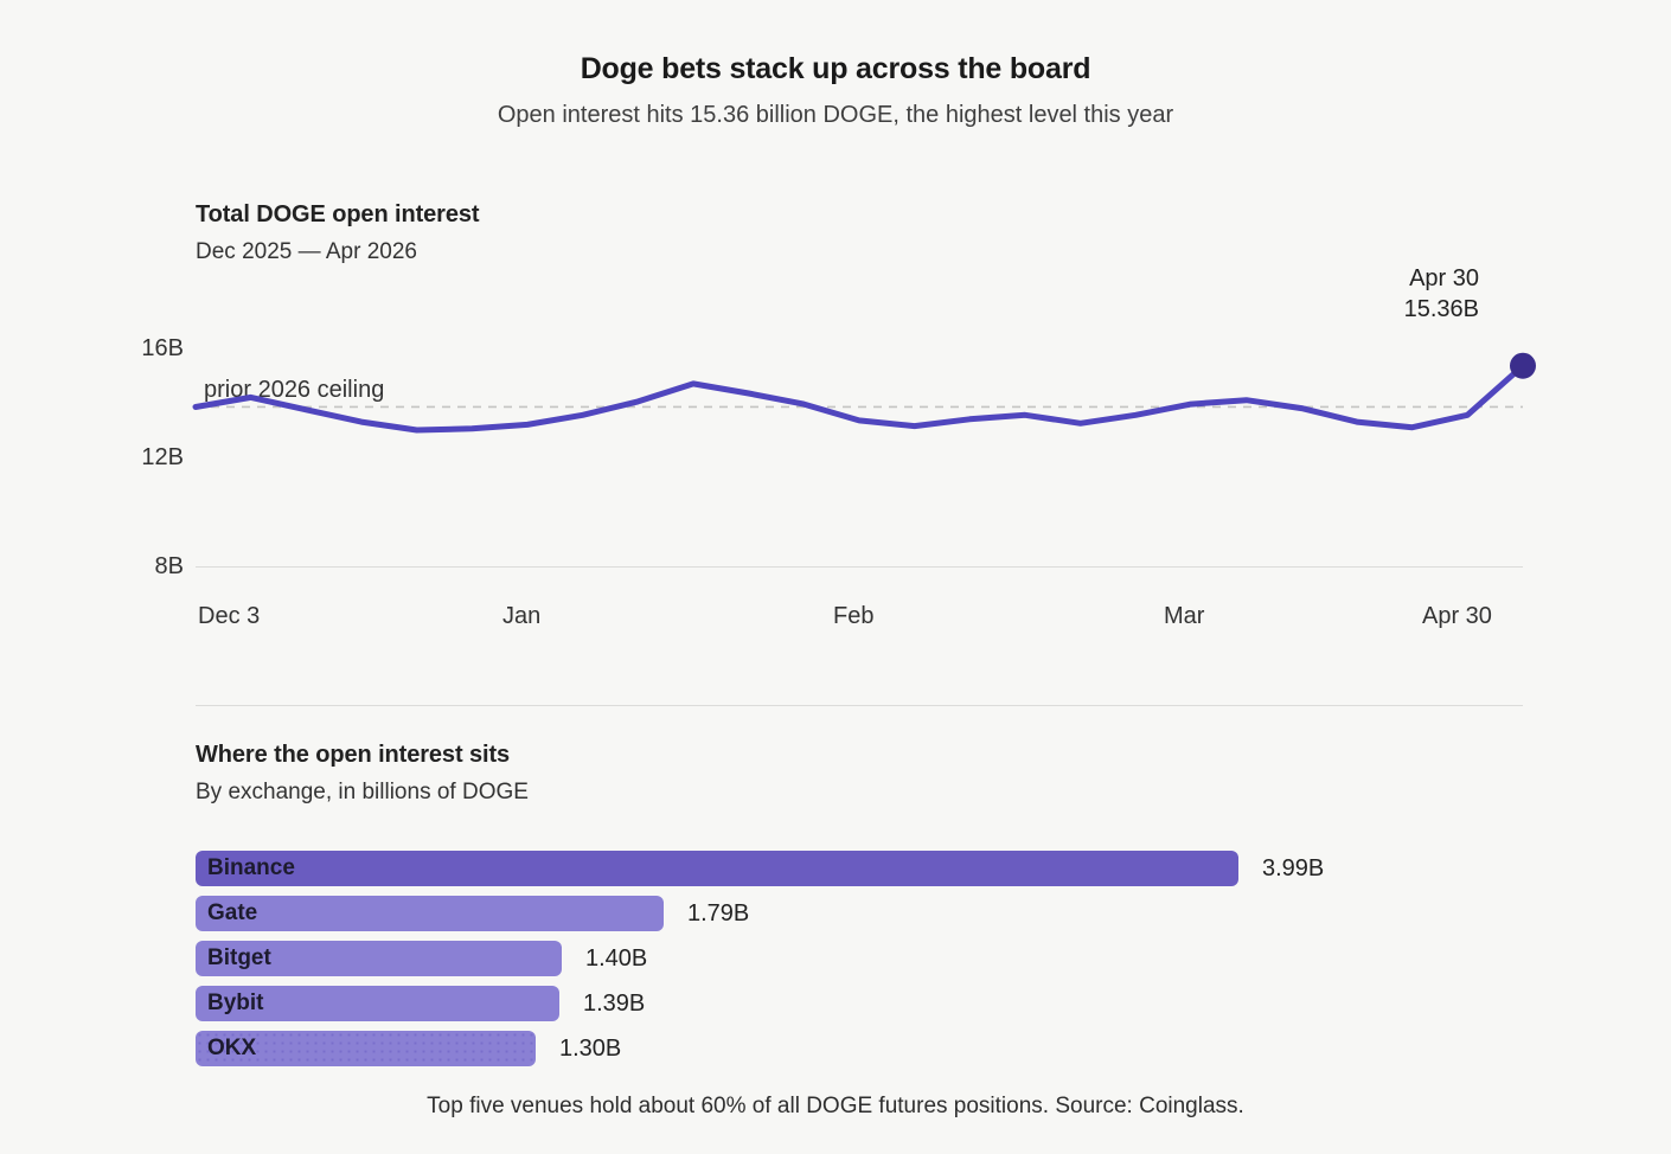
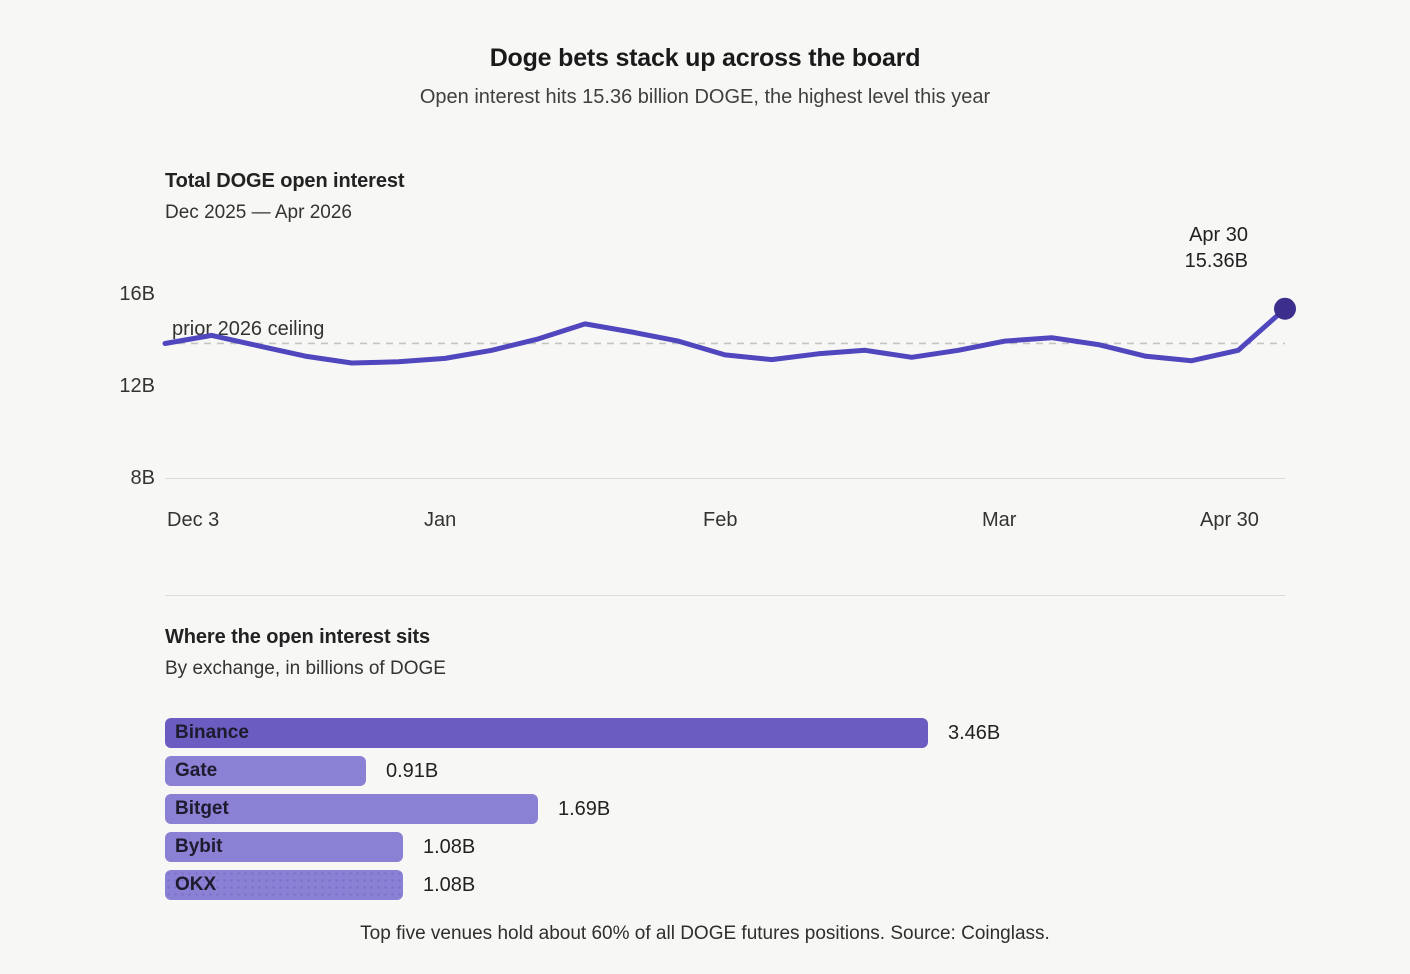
Where the open interest sits/Binance: 3.99B -> 3.46B
Where the open interest sits/Gate: 1.79B -> 0.91B
Where the open interest sits/Bitget: 1.40B -> 1.69B
Where the open interest sits/Bybit: 1.39B -> 1.08B
Where the open interest sits/OKX: 1.30B -> 1.08B
